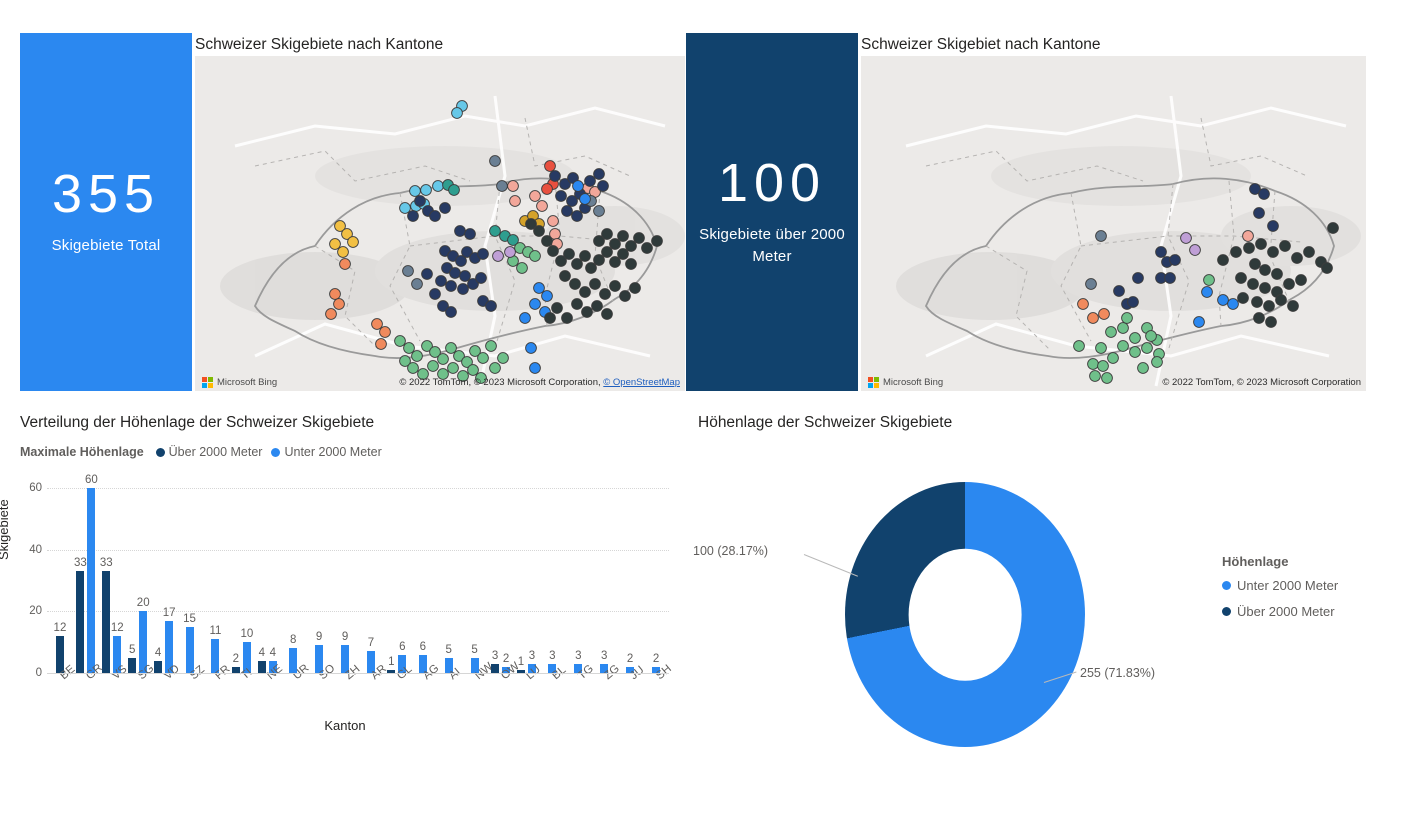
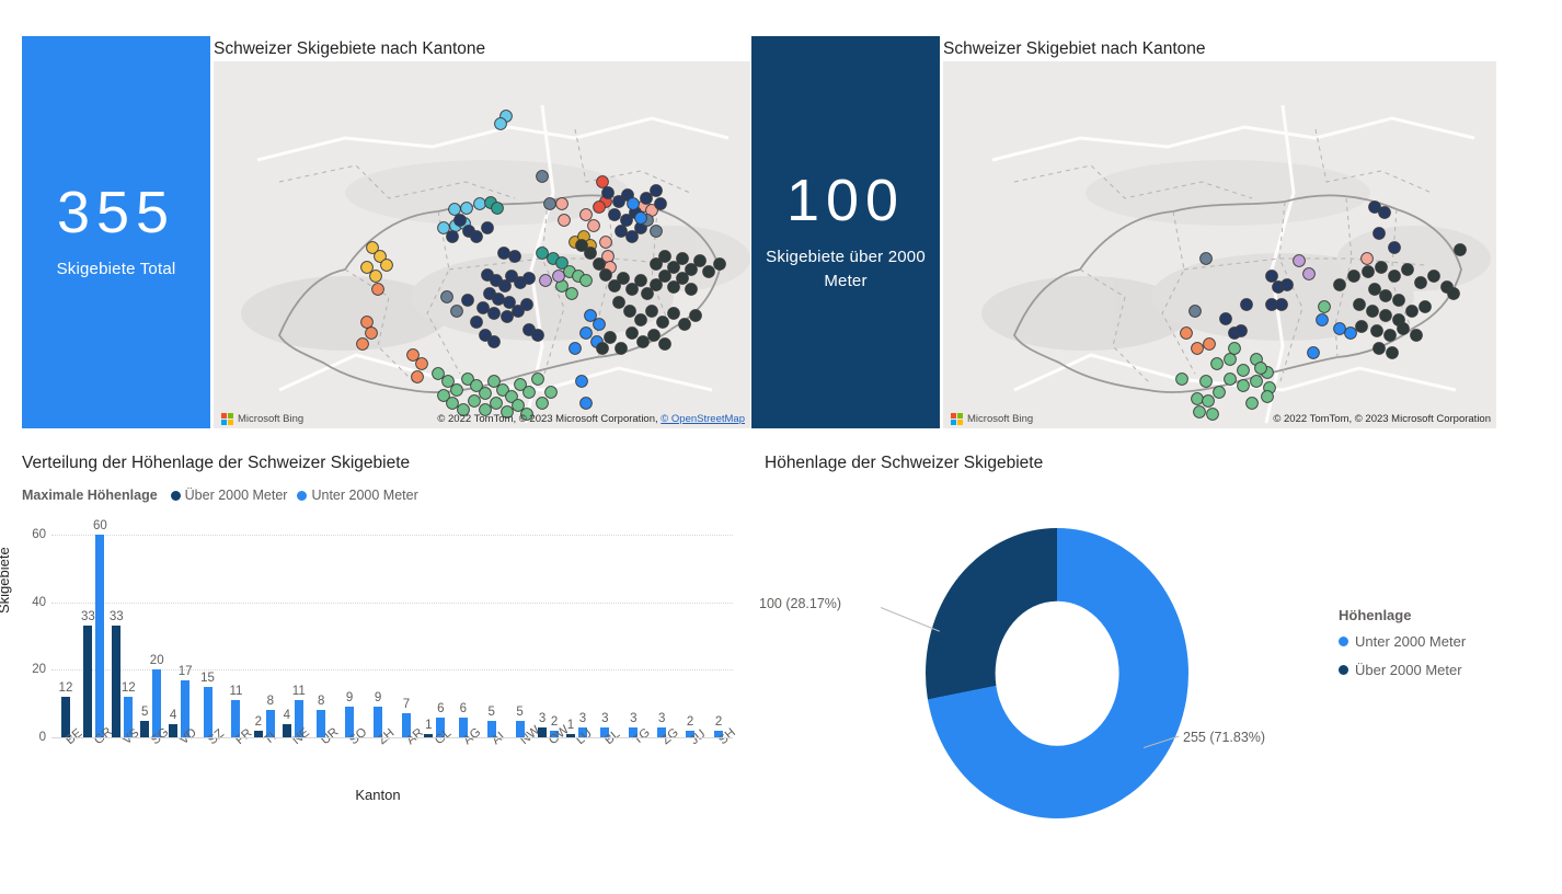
Verteilung der Höhenlage der Schweizer Skigebiete/Unter 2000 Meter/TI: 10 -> 8
Verteilung der Höhenlage der Schweizer Skigebiete/Unter 2000 Meter/NE: 4 -> 11
